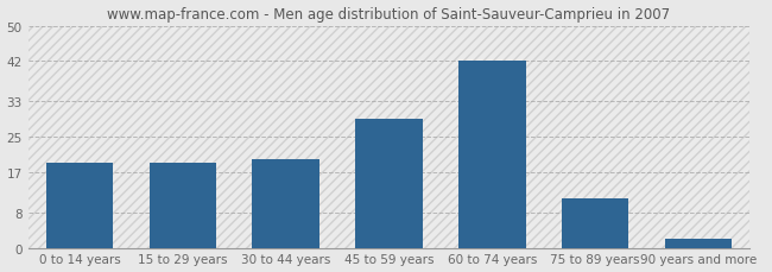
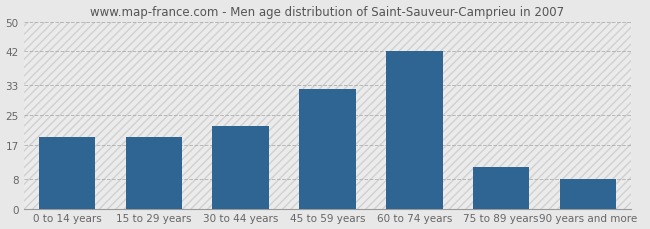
30 to 44 years: 20 -> 22
45 to 59 years: 29 -> 32
90 years and more: 2 -> 8
